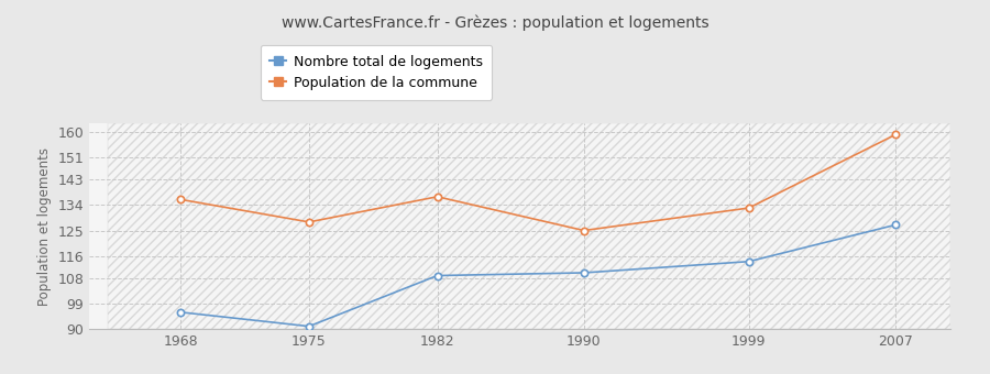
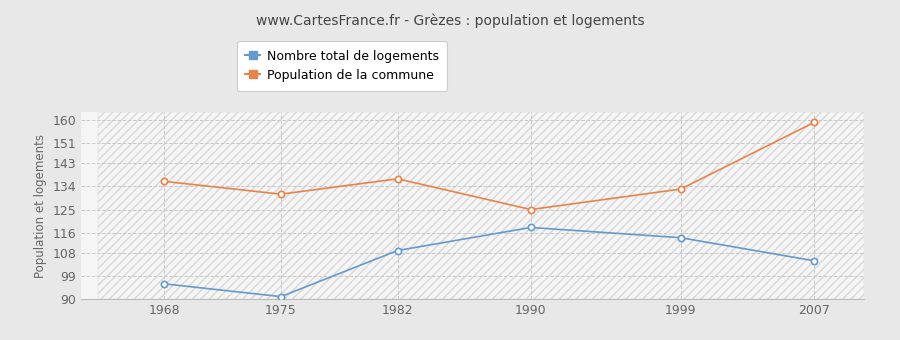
Population de la commune/1975: 128 -> 131
Nombre total de logements/1990: 110 -> 118
Nombre total de logements/2007: 127 -> 105
